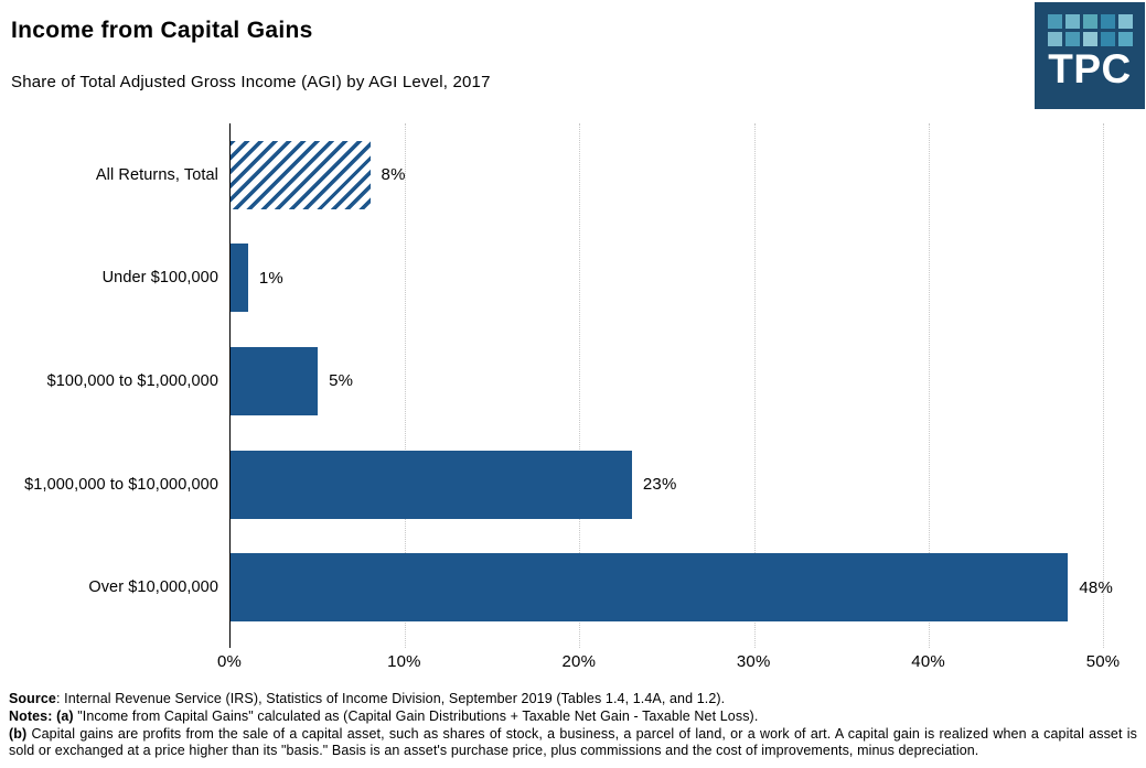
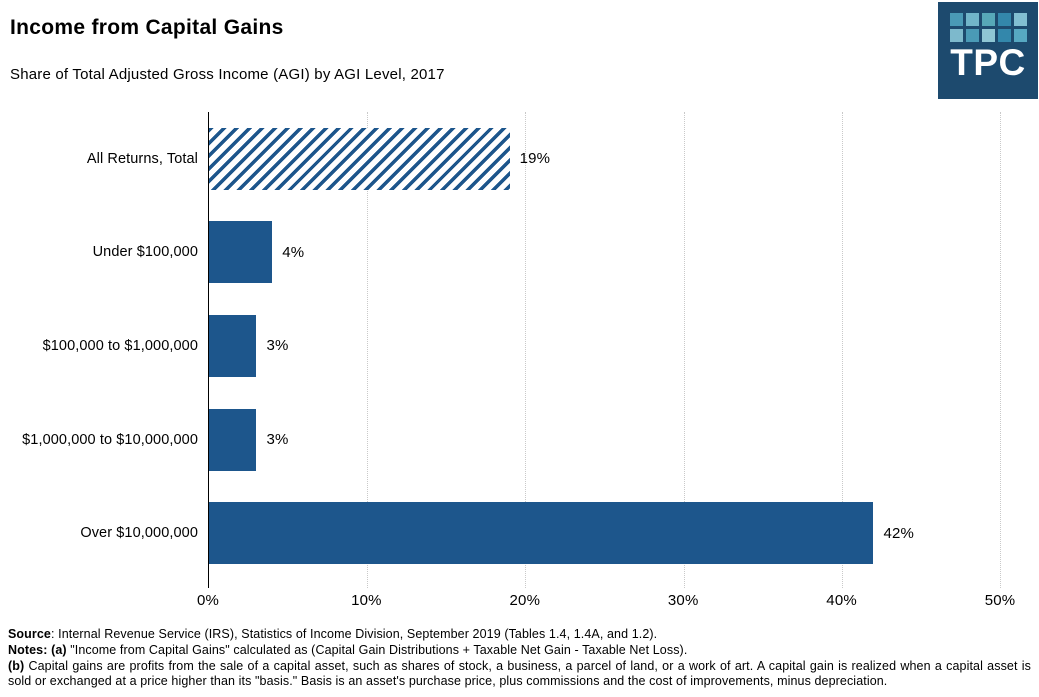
All Returns, Total: 8% -> 19%
Under $100,000: 1% -> 4%
$100,000 to $1,000,000: 5% -> 3%
$1,000,000 to $10,000,000: 23% -> 3%
Over $10,000,000: 48% -> 42%
